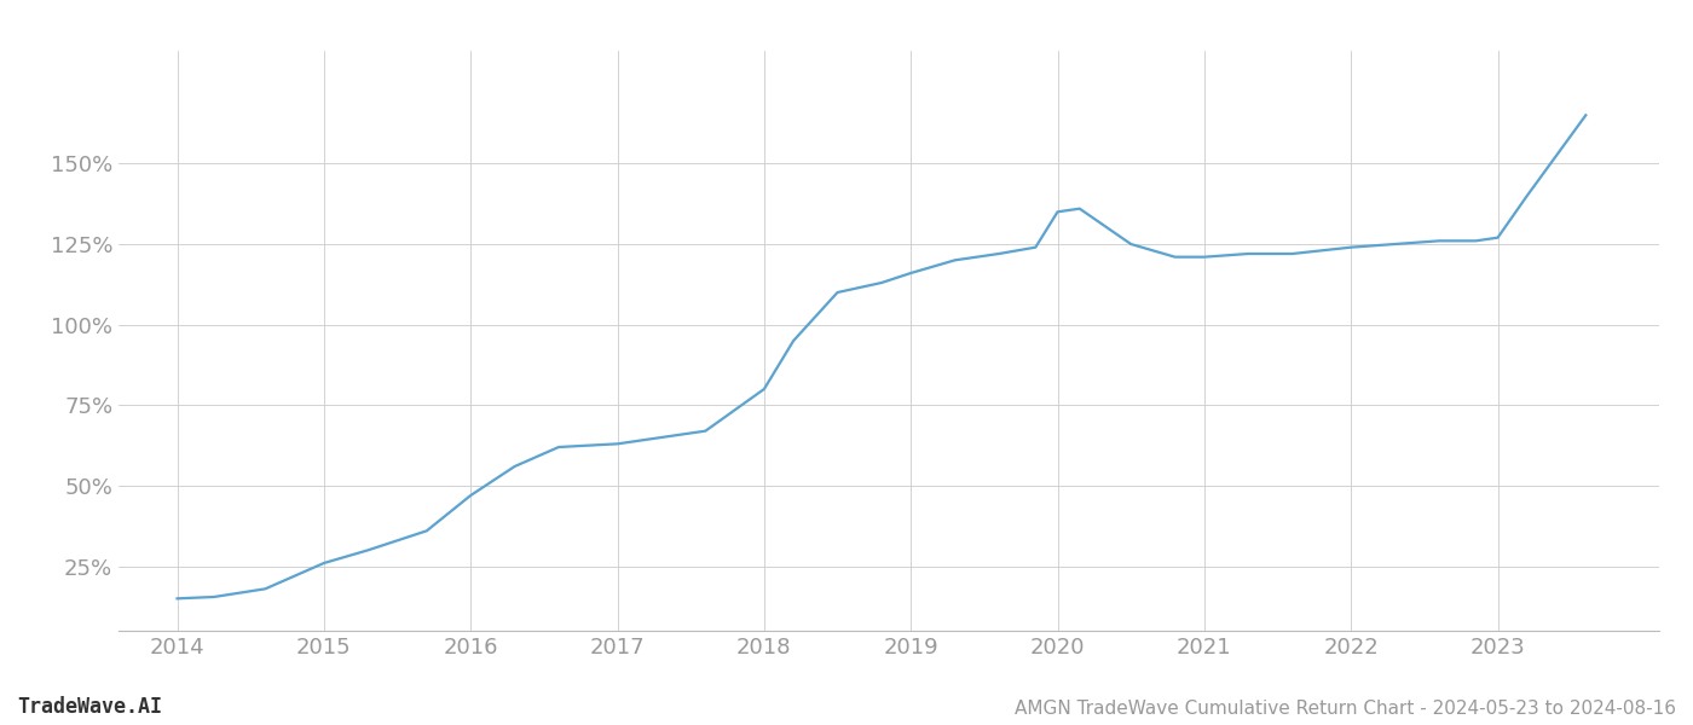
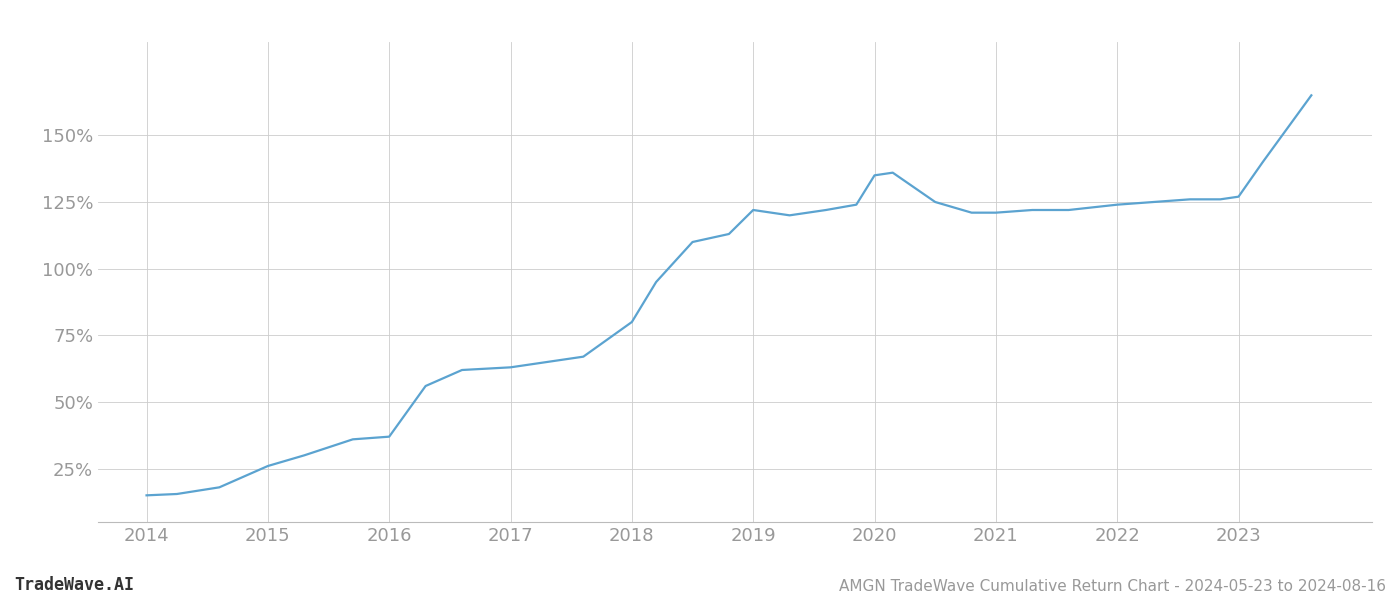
2016: 47.0% -> 37.0%
2019: 116.0% -> 122.0%
